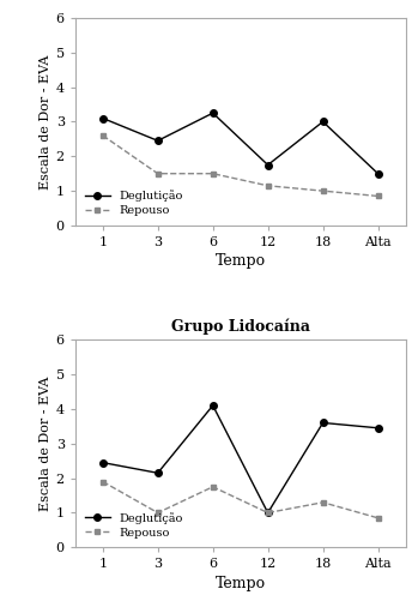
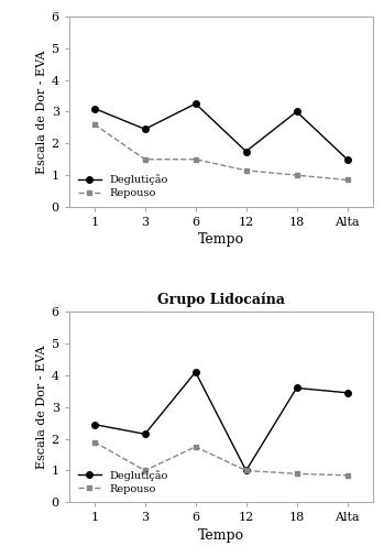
Grupo Lidocaína/Repouso/18: 1.30 -> 0.90
